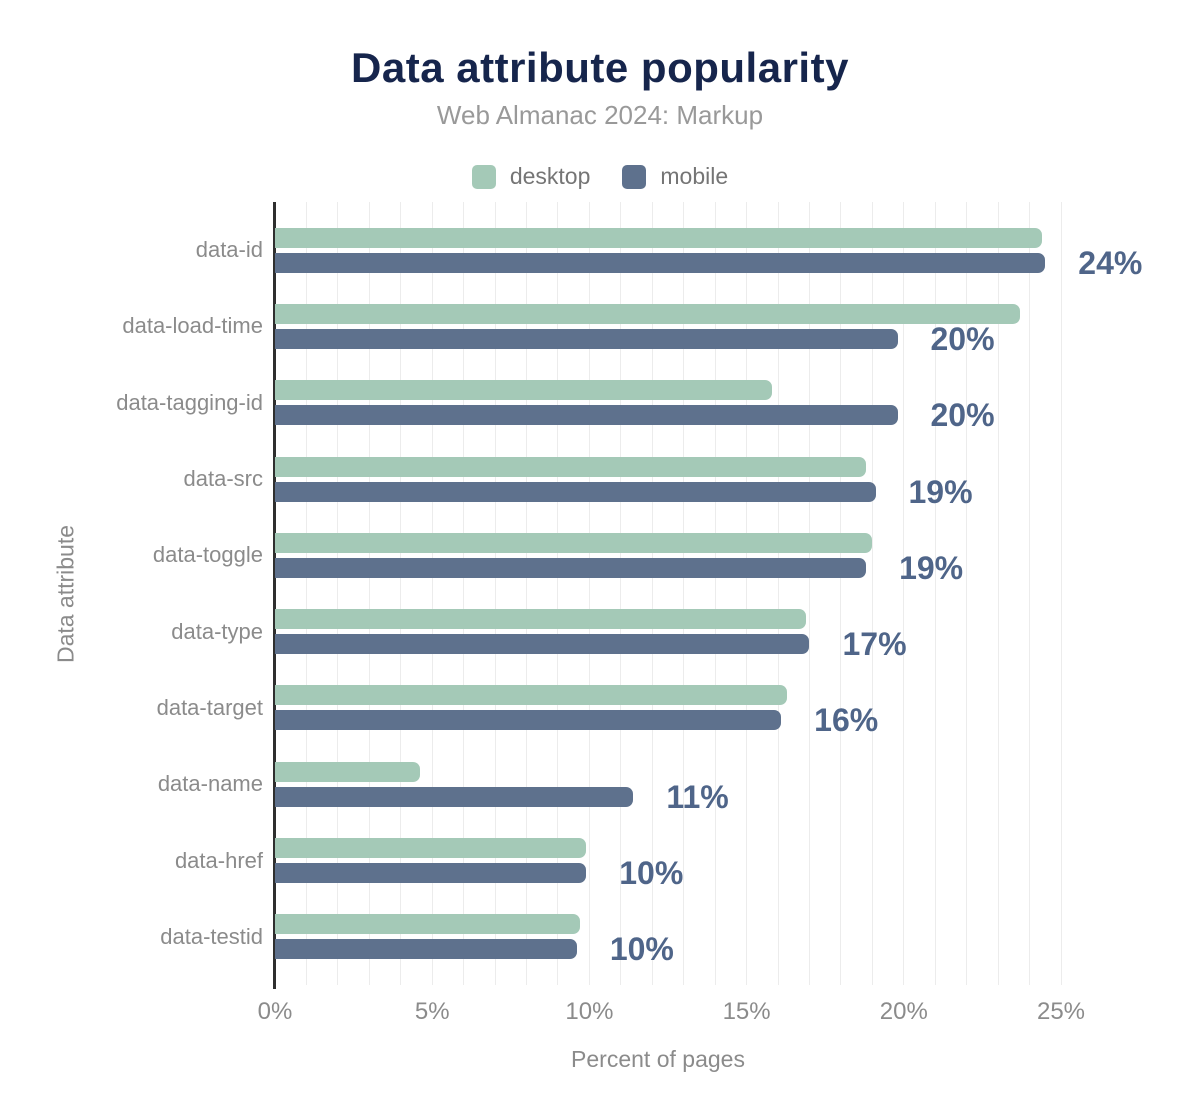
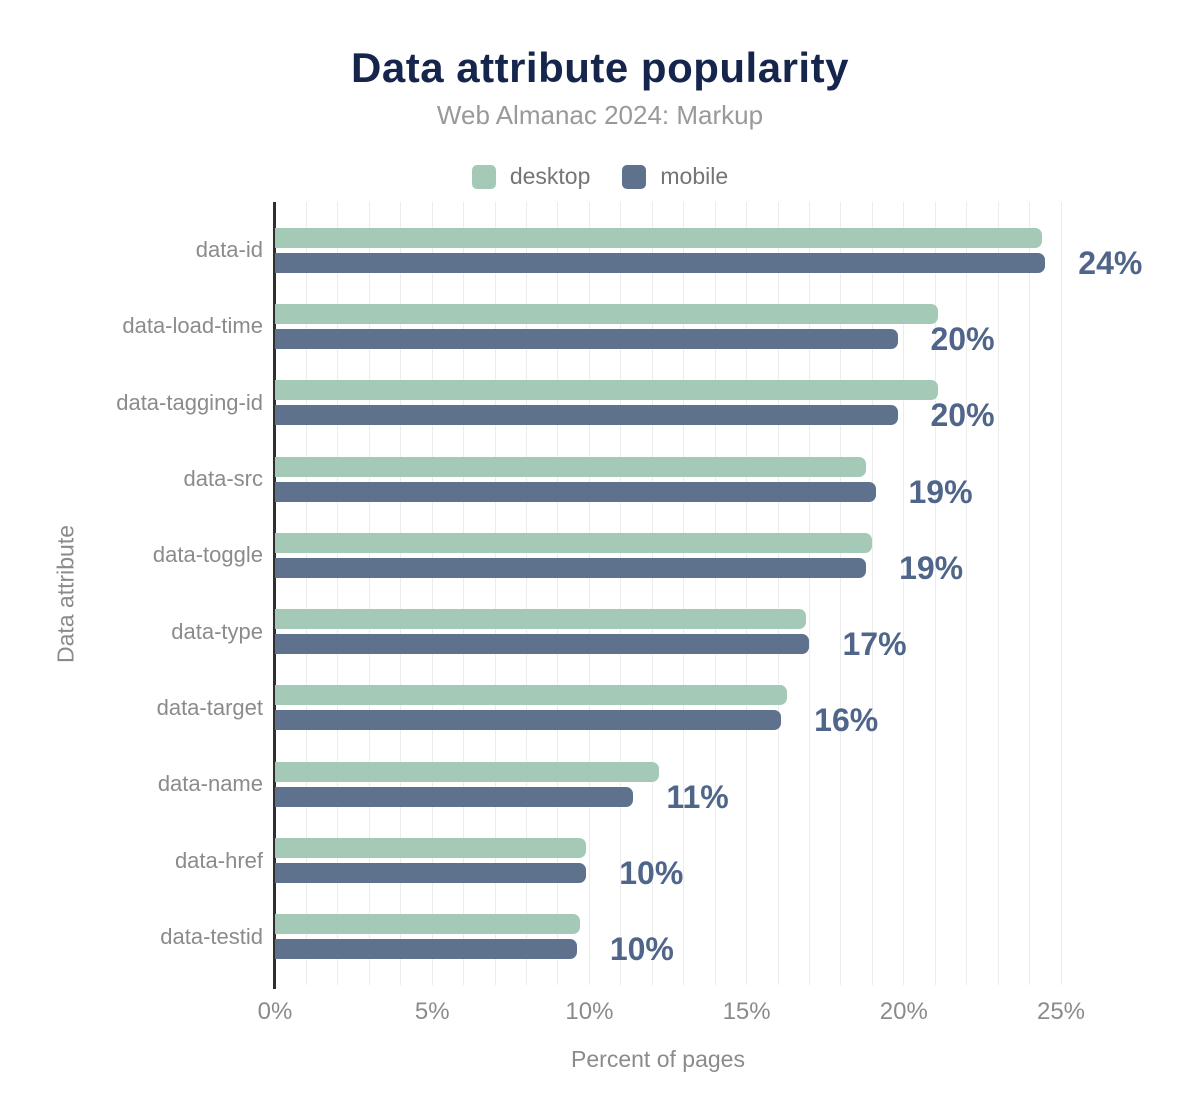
desktop/data-load-time: 23.7% -> 21.1%
desktop/data-tagging-id: 15.8% -> 21.1%
desktop/data-name: 4.6% -> 12.2%
